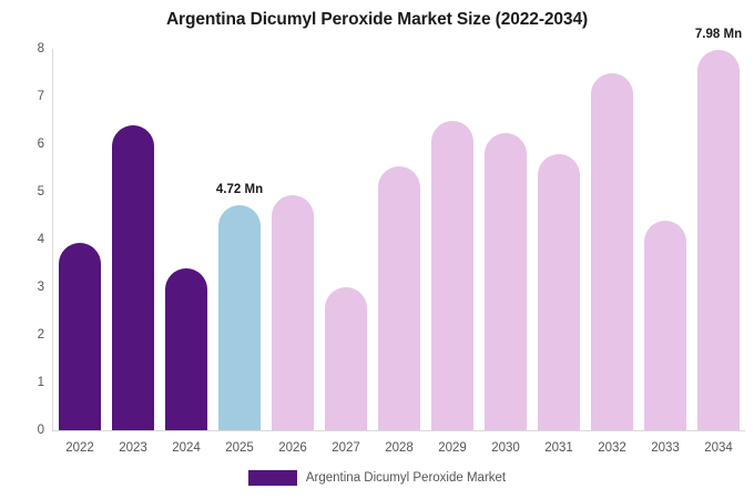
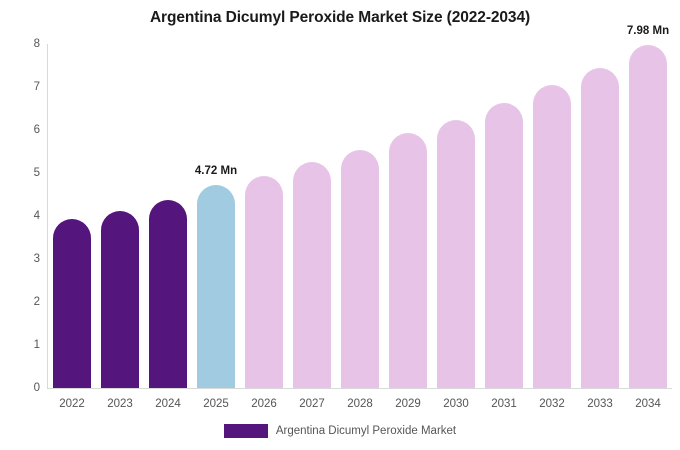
2023: 6.4 -> 4.1
2024: 3.4 -> 4.4
2027: 3.0 -> 5.2
2029: 6.5 -> 5.9
2031: 5.8 -> 6.6
2032: 7.5 -> 7.0
2033: 4.4 -> 7.5
